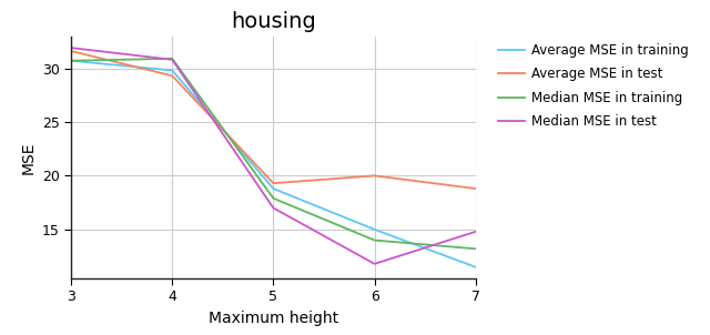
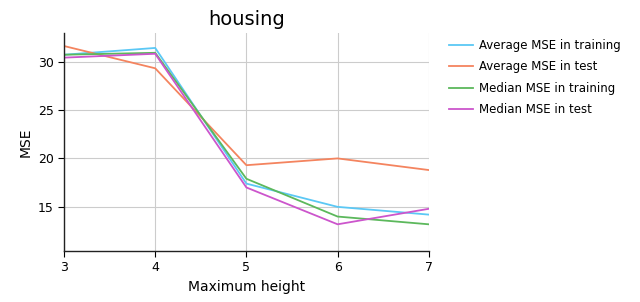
Median MSE in test/3: 31.9 -> 30.4
Average MSE in training/4: 29.8 -> 31.4
Average MSE in training/5: 18.8 -> 17.4
Median MSE in test/6: 11.8 -> 13.2
Average MSE in training/7: 11.5 -> 14.2
